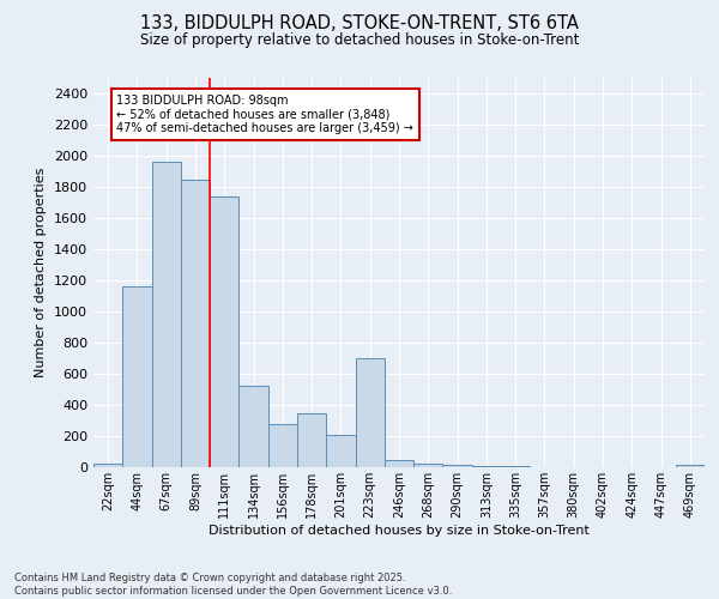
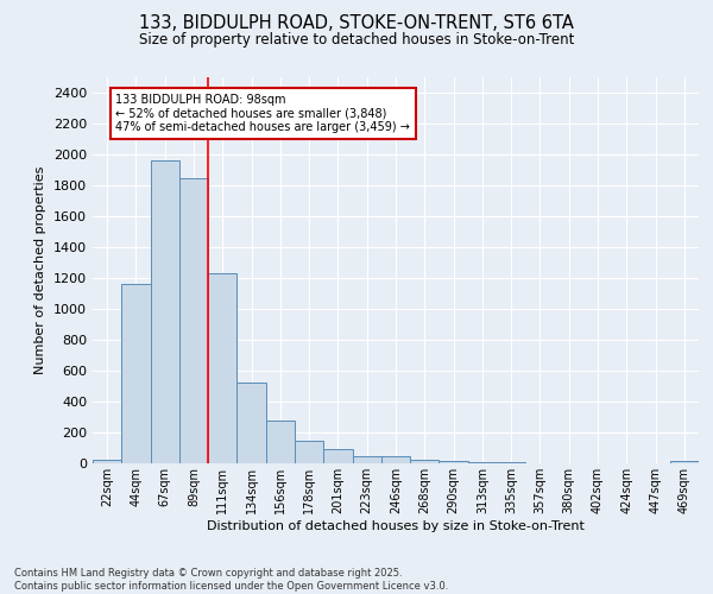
111sqm: 1740 -> 1230
178sqm: 350 -> 150
201sqm: 210 -> 90
223sqm: 700 -> 40
